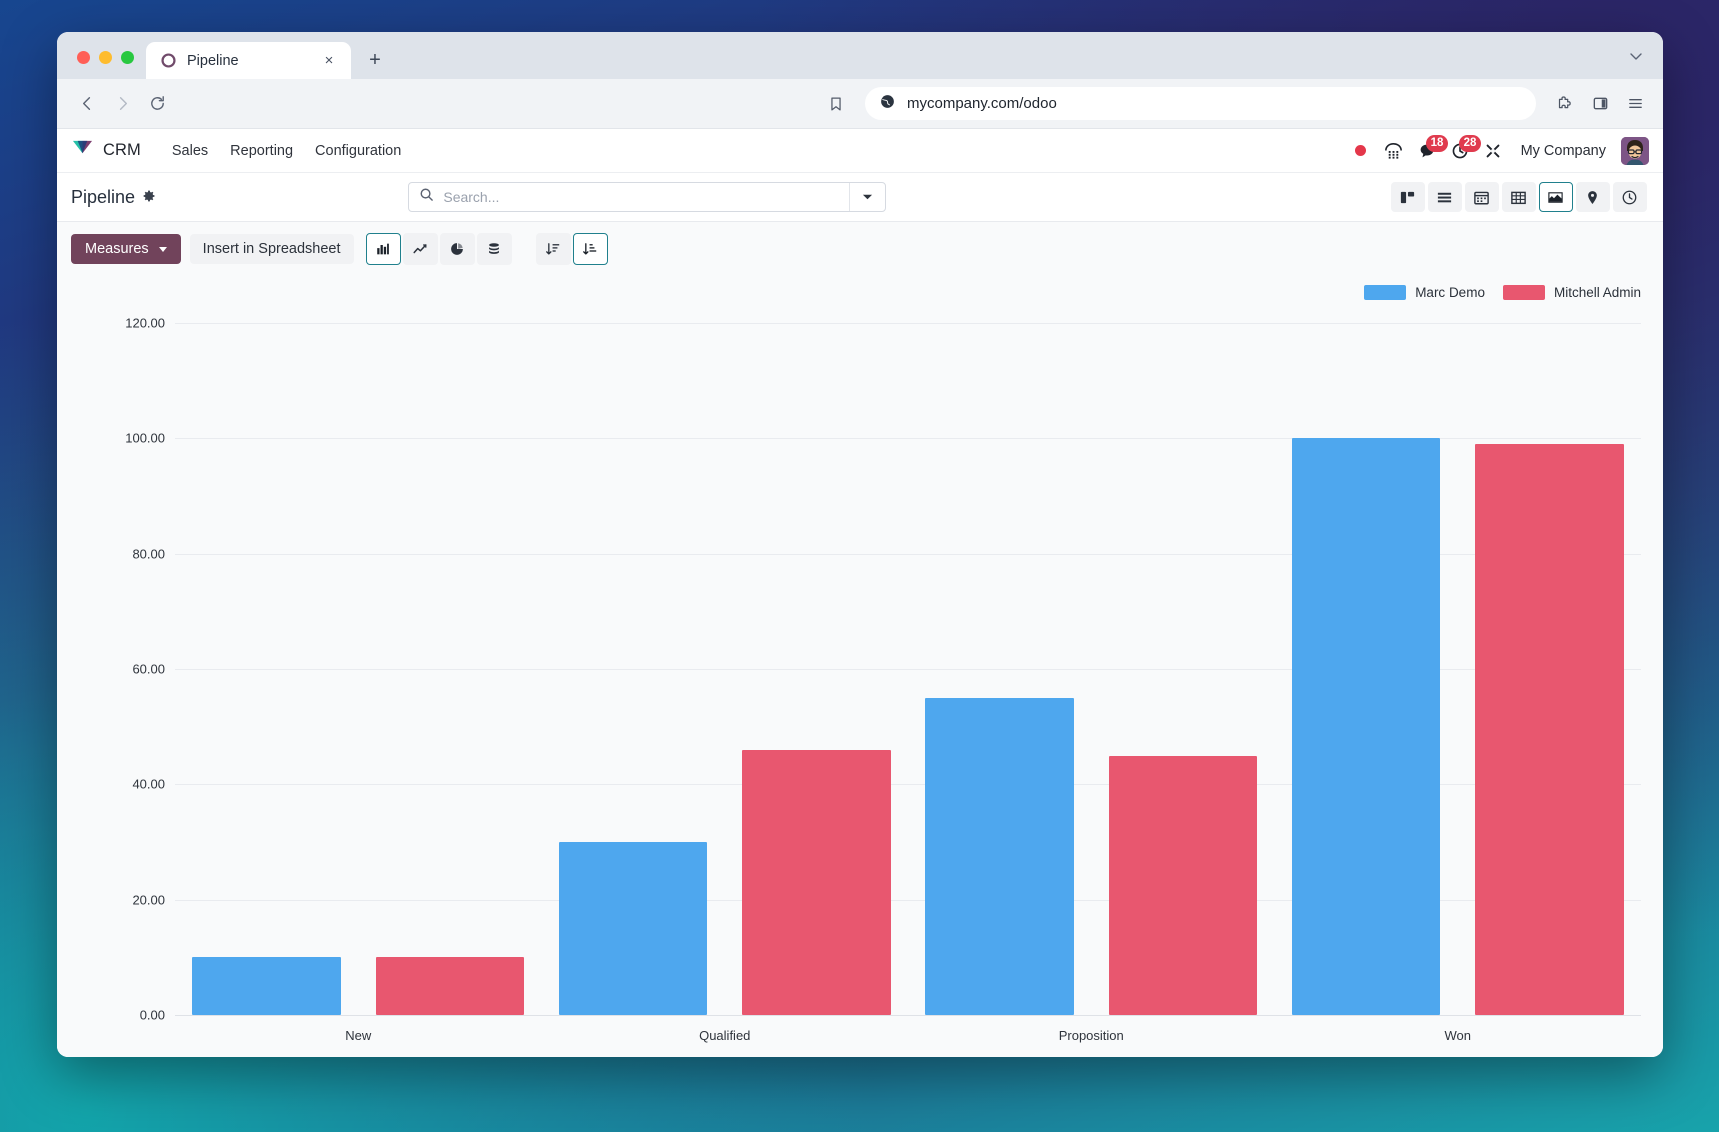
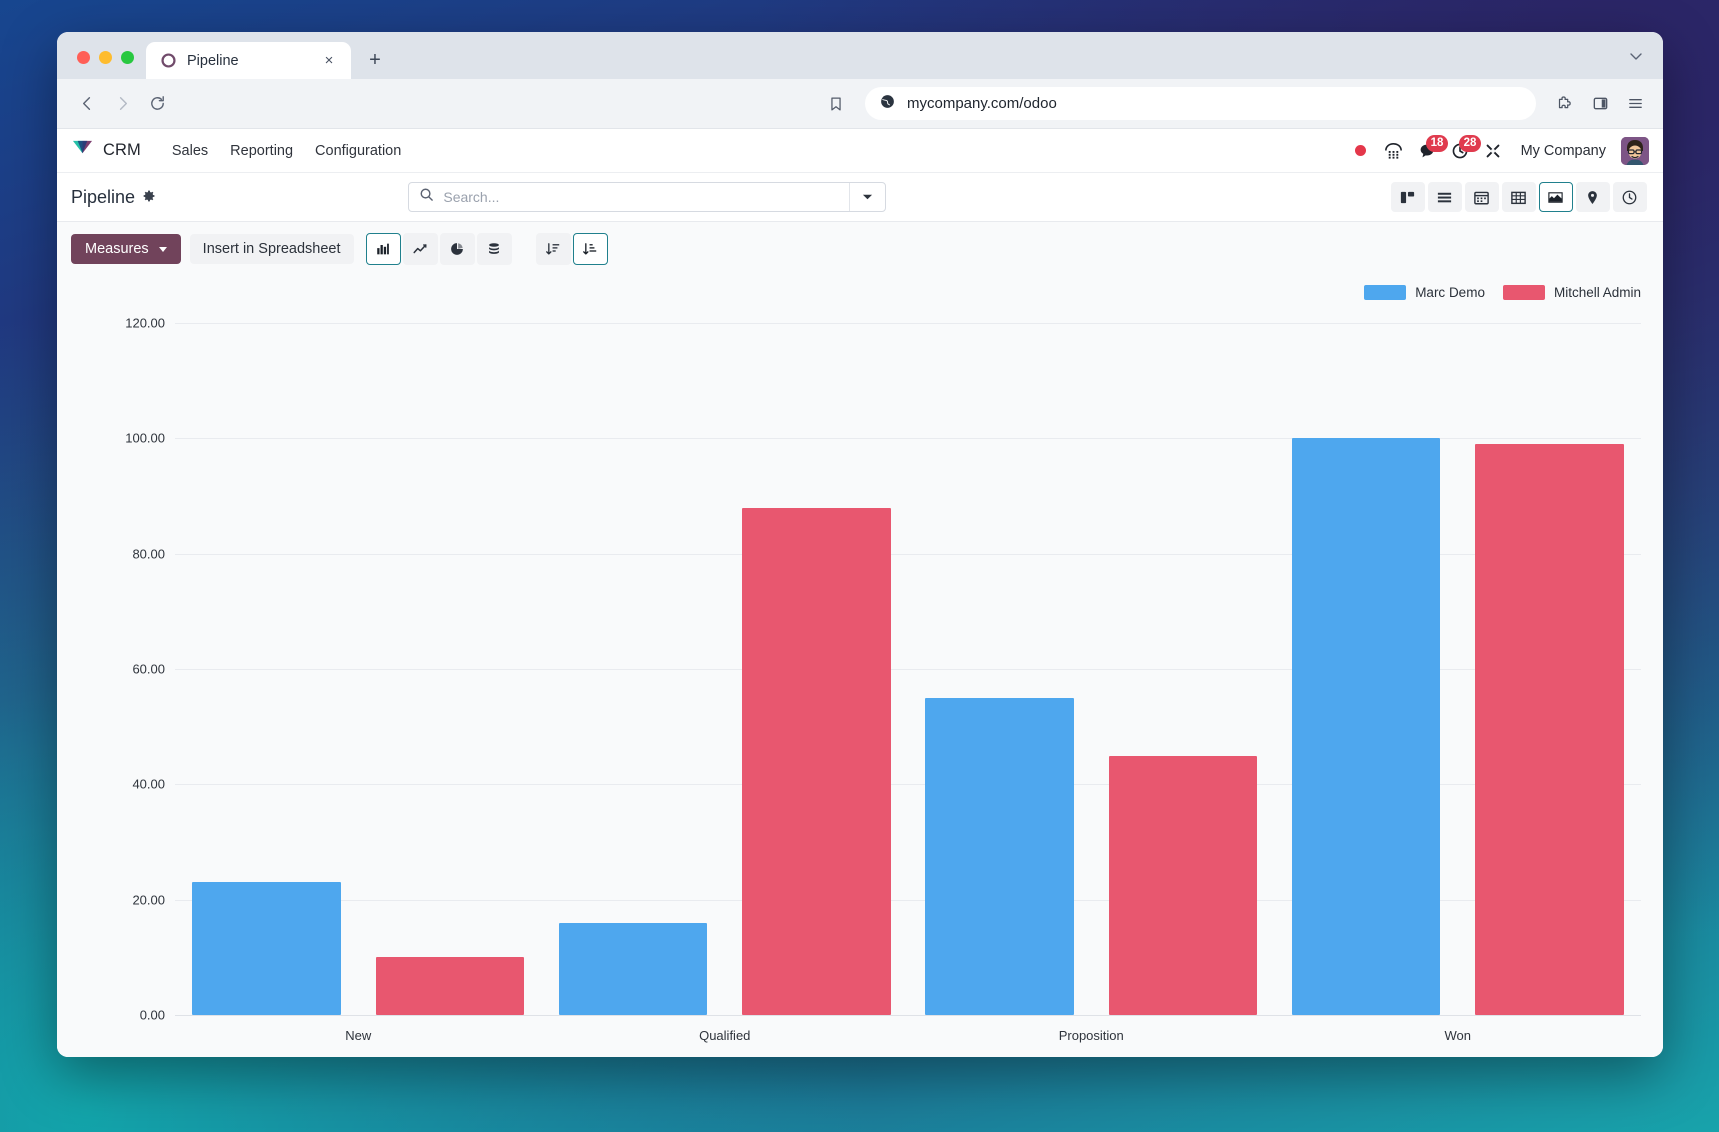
Marc Demo/New: 10 -> 23
Marc Demo/Qualified: 30 -> 16
Mitchell Admin/Qualified: 46 -> 88
